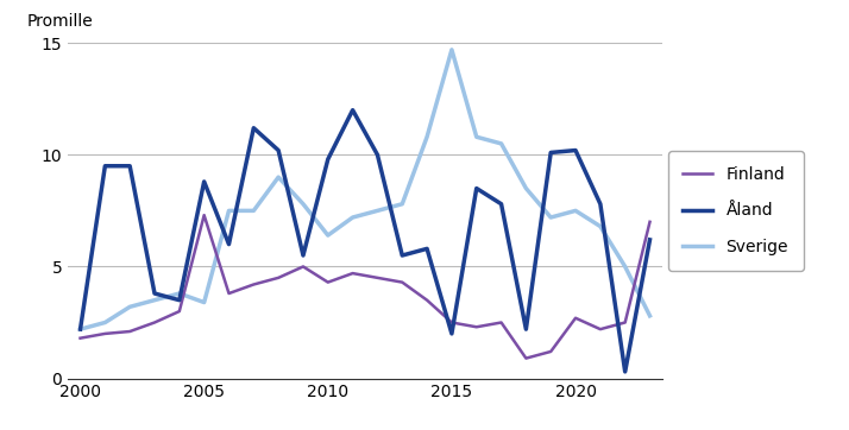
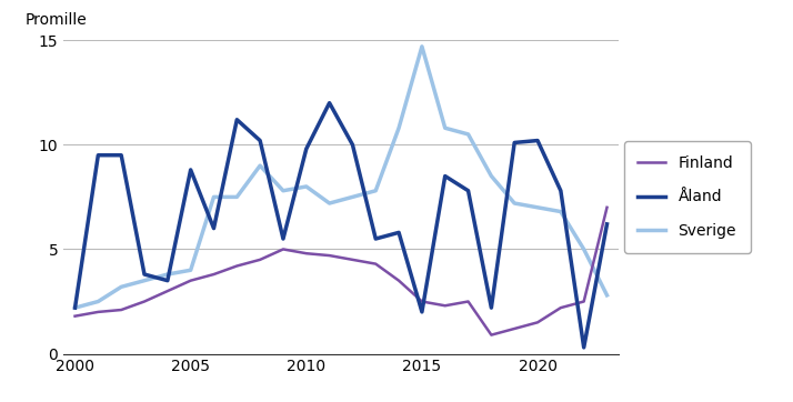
Finland/2005: 7.3 -> 3.5
Sverige/2005: 3.4 -> 4.0
Finland/2010: 4.3 -> 4.8
Sverige/2010: 6.4 -> 8.0
Finland/2020: 2.7 -> 1.5
Sverige/2020: 7.5 -> 7.0
